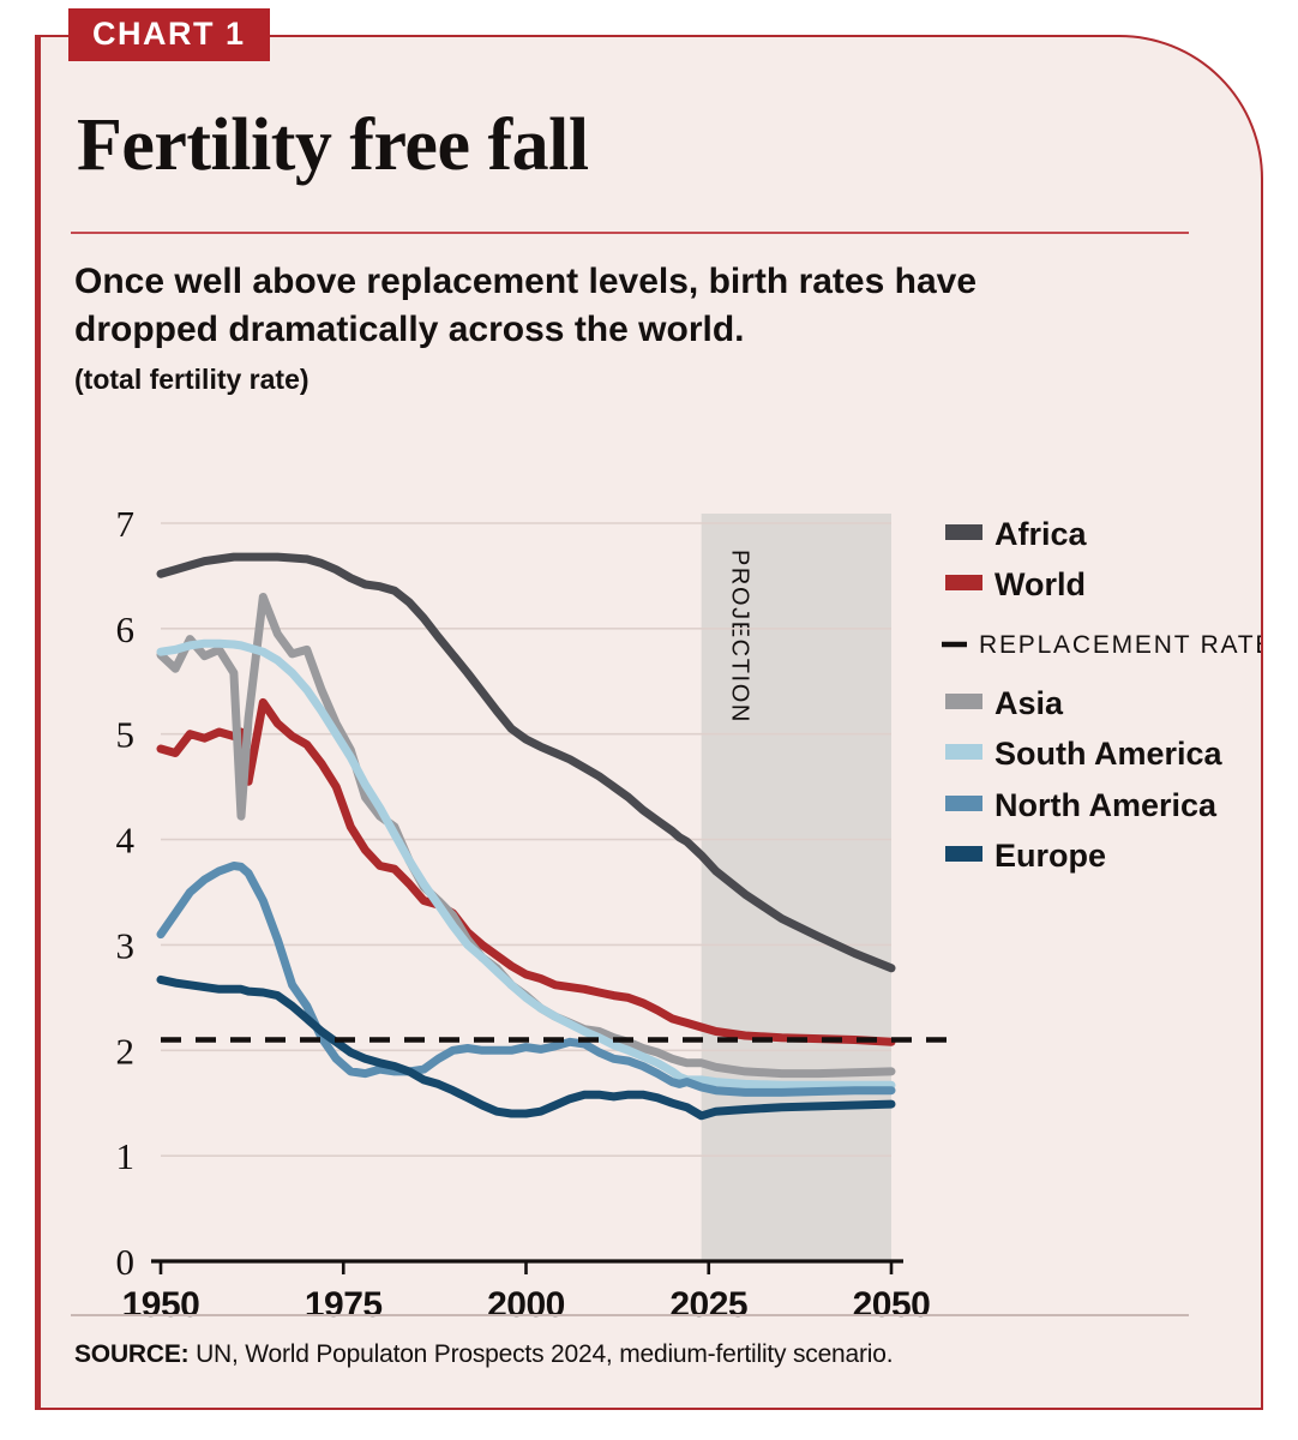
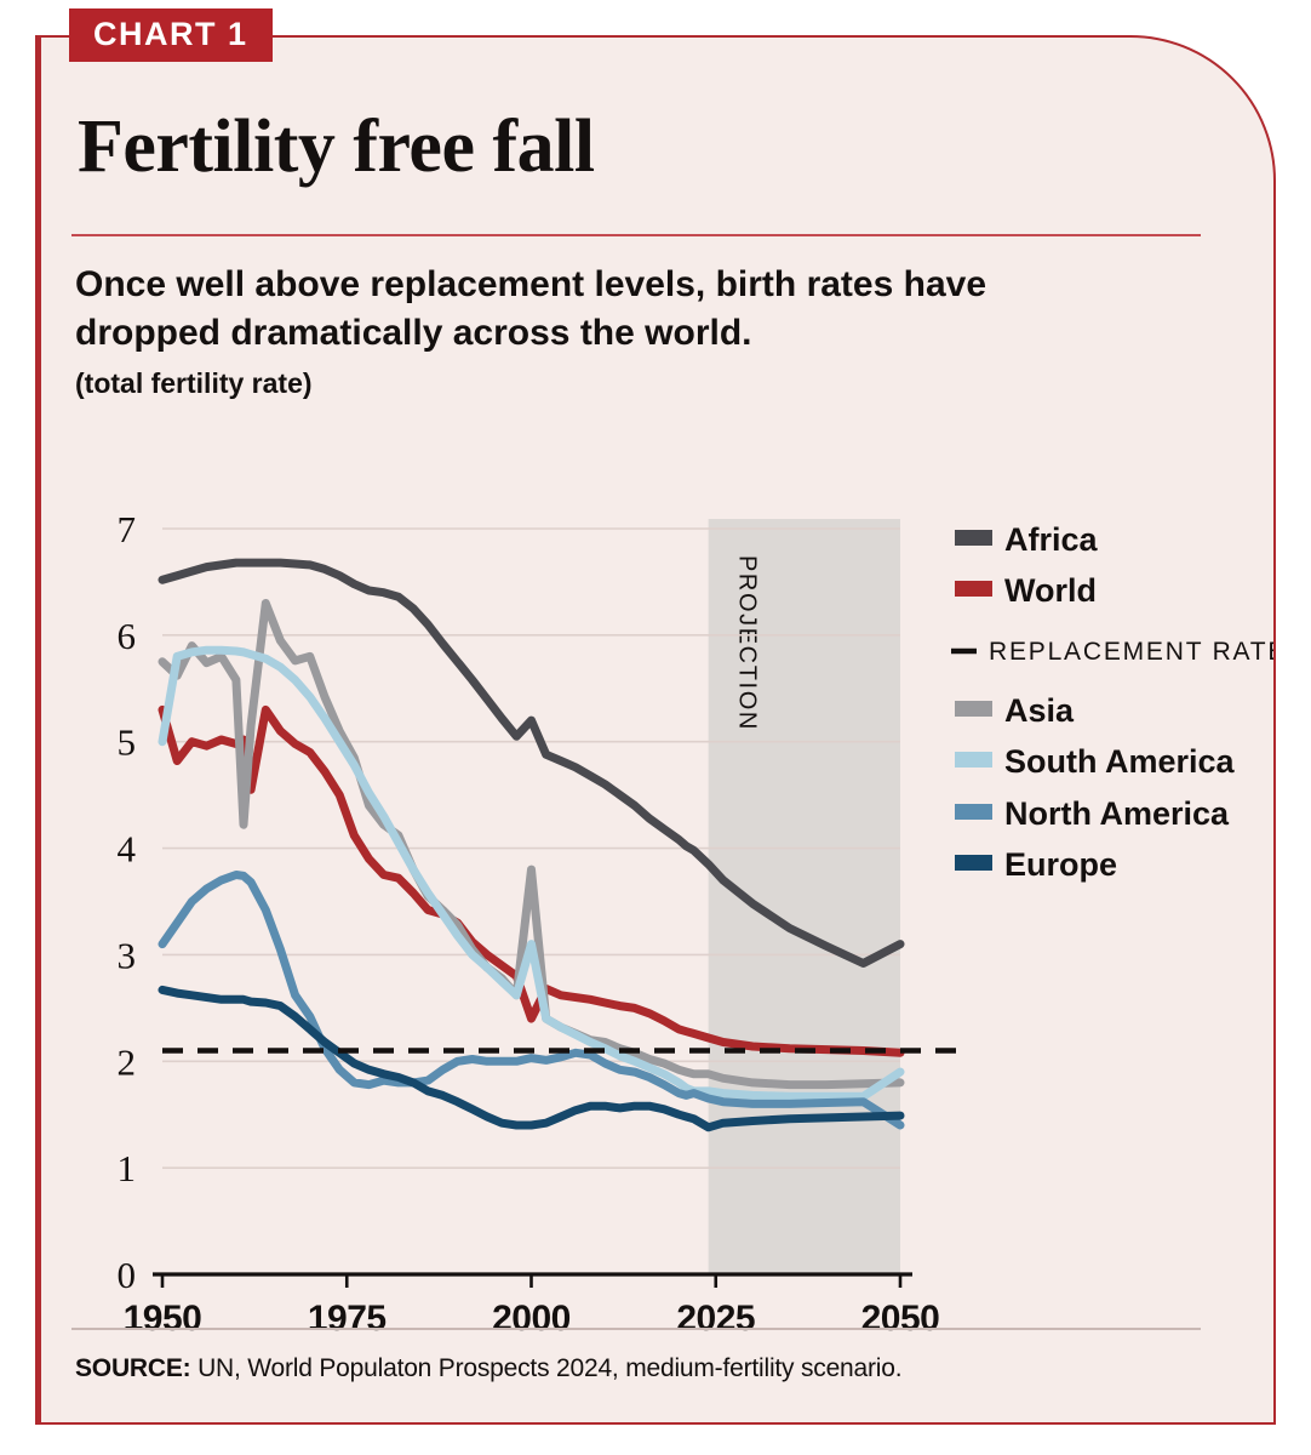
World/1950: 4.9 -> 5.3
South America/1950: 5.8 -> 5.0
Africa/2000: 5.0 -> 5.2
World/2000: 2.7 -> 2.4
Asia/2000: 2.5 -> 3.8
South America/2000: 2.5 -> 3.1
Africa/2050: 2.8 -> 3.1
South America/2050: 1.7 -> 1.9
North America/2050: 1.6 -> 1.4
